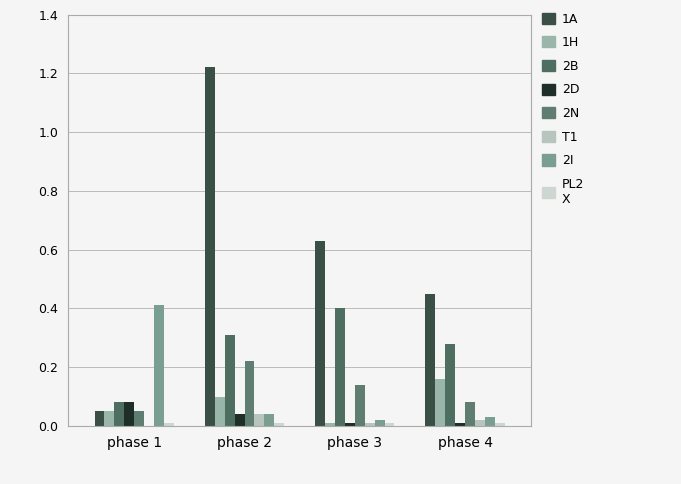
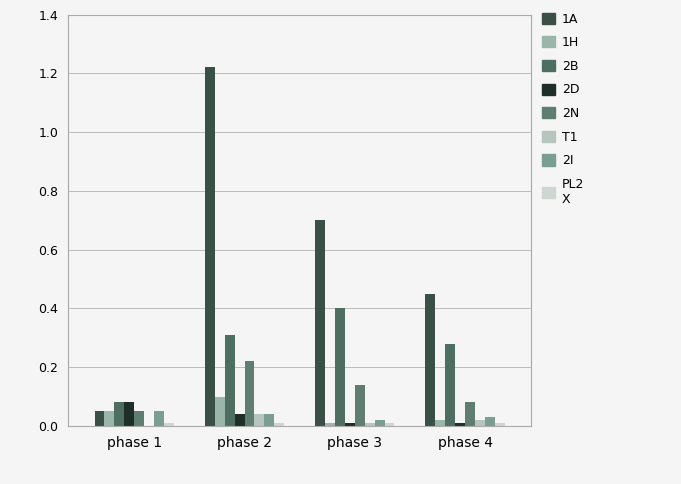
2I/phase 1: 0.41 -> 0.05
1A/phase 3: 0.63 -> 0.70
1H/phase 4: 0.16 -> 0.02
